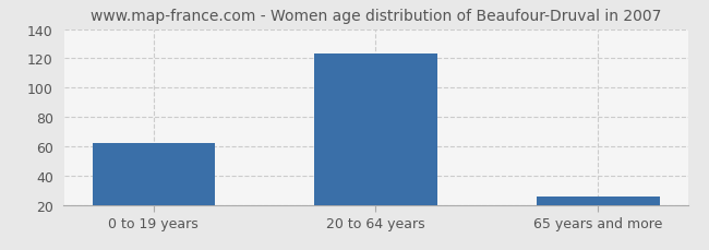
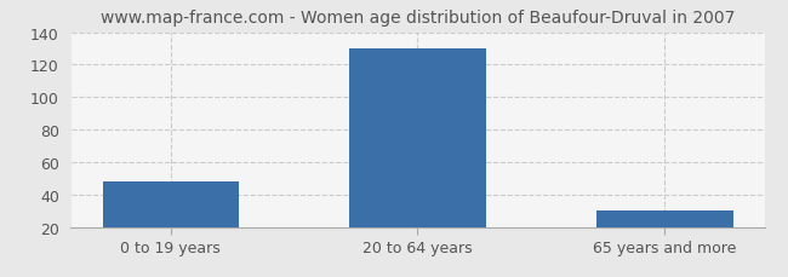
0 to 19 years: 62 -> 48
20 to 64 years: 123 -> 130
65 years and more: 26 -> 30
